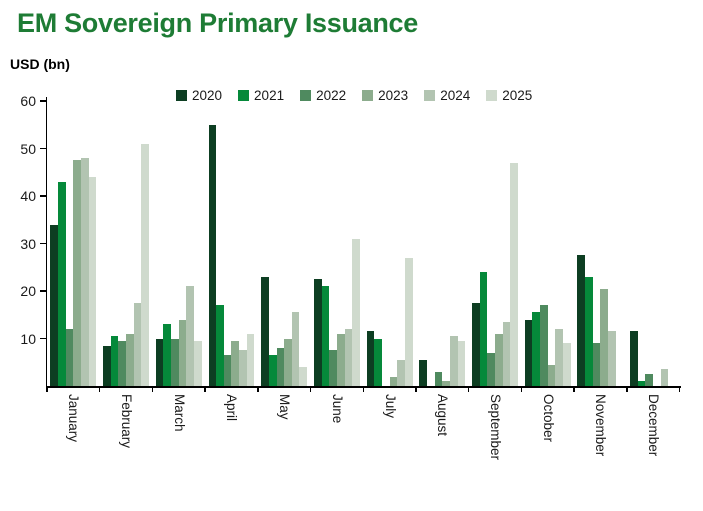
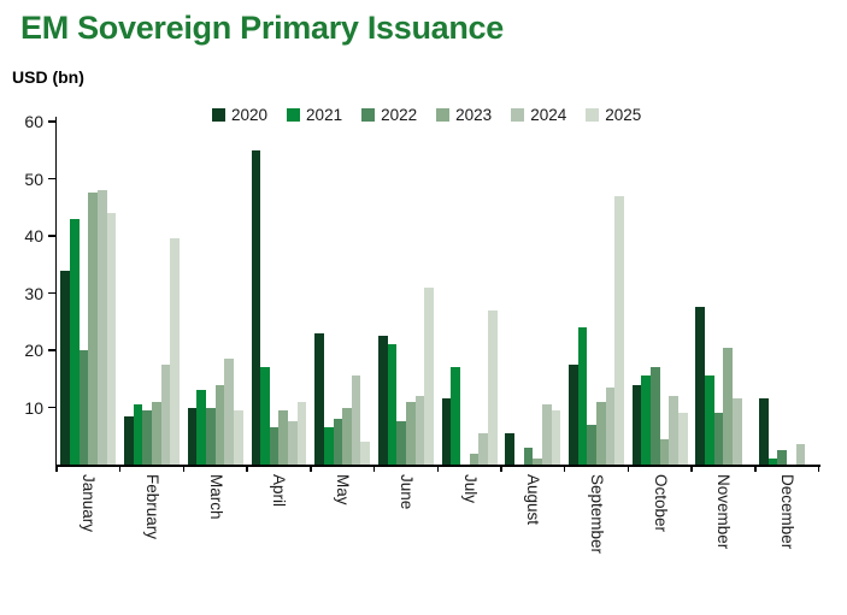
2022/January: 12 -> 20
2025/February: 51 -> 40
2024/March: 21 -> 18
2021/July: 10 -> 17
2021/November: 23 -> 16
